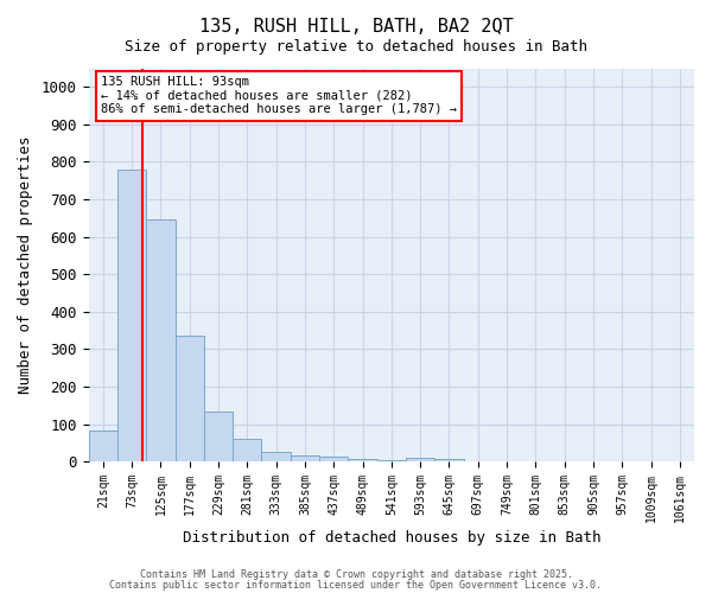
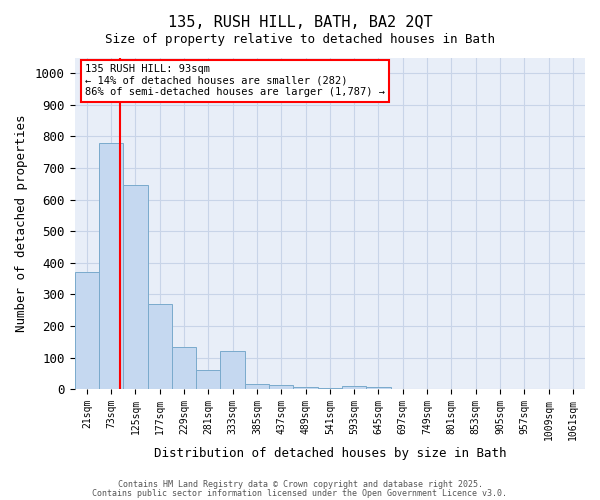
21sqm: 82 -> 370
177sqm: 335 -> 270
333sqm: 25 -> 120
